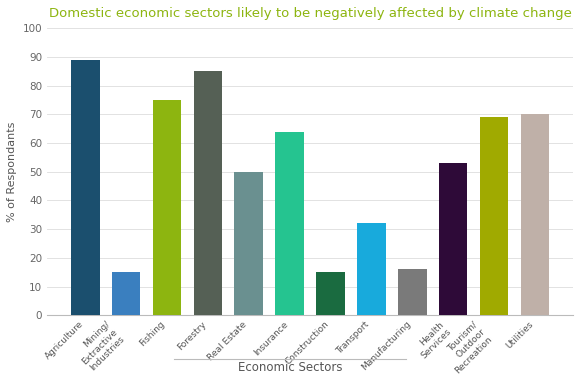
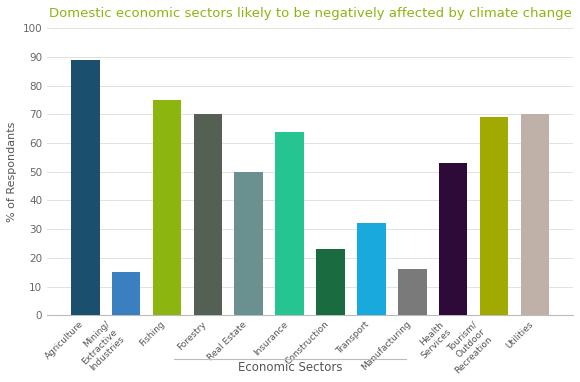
Forestry: 85 -> 70
Construction: 15 -> 23
